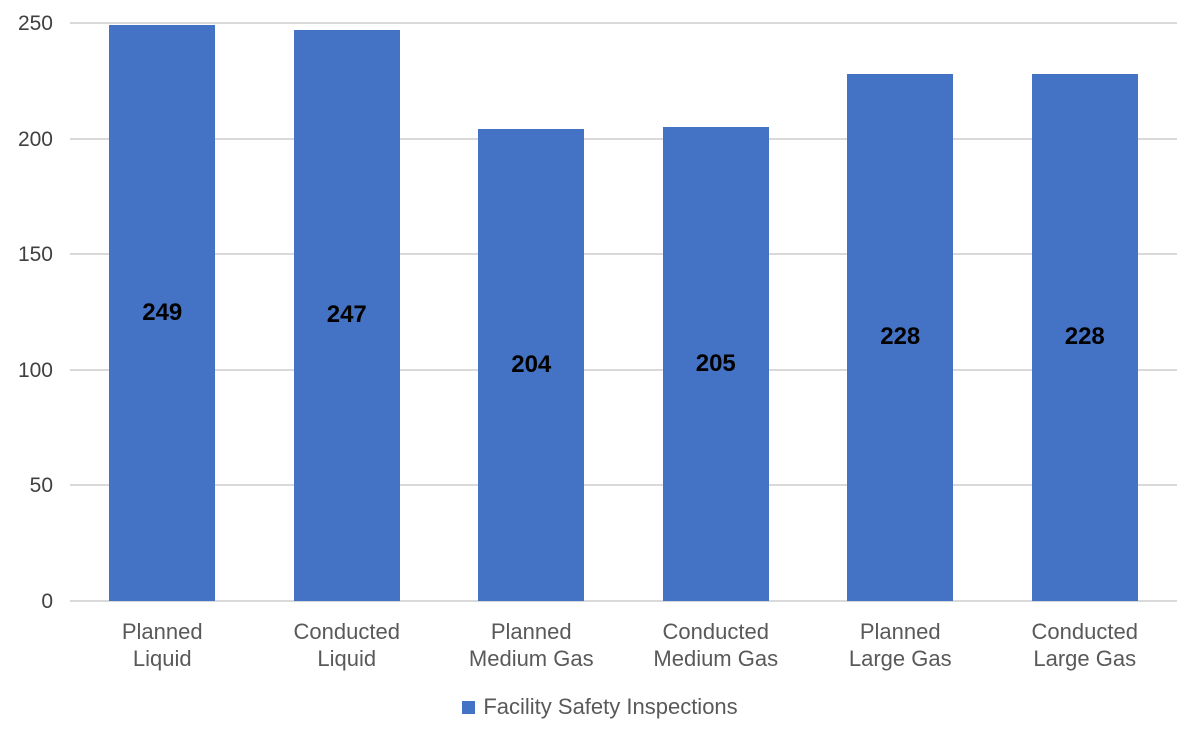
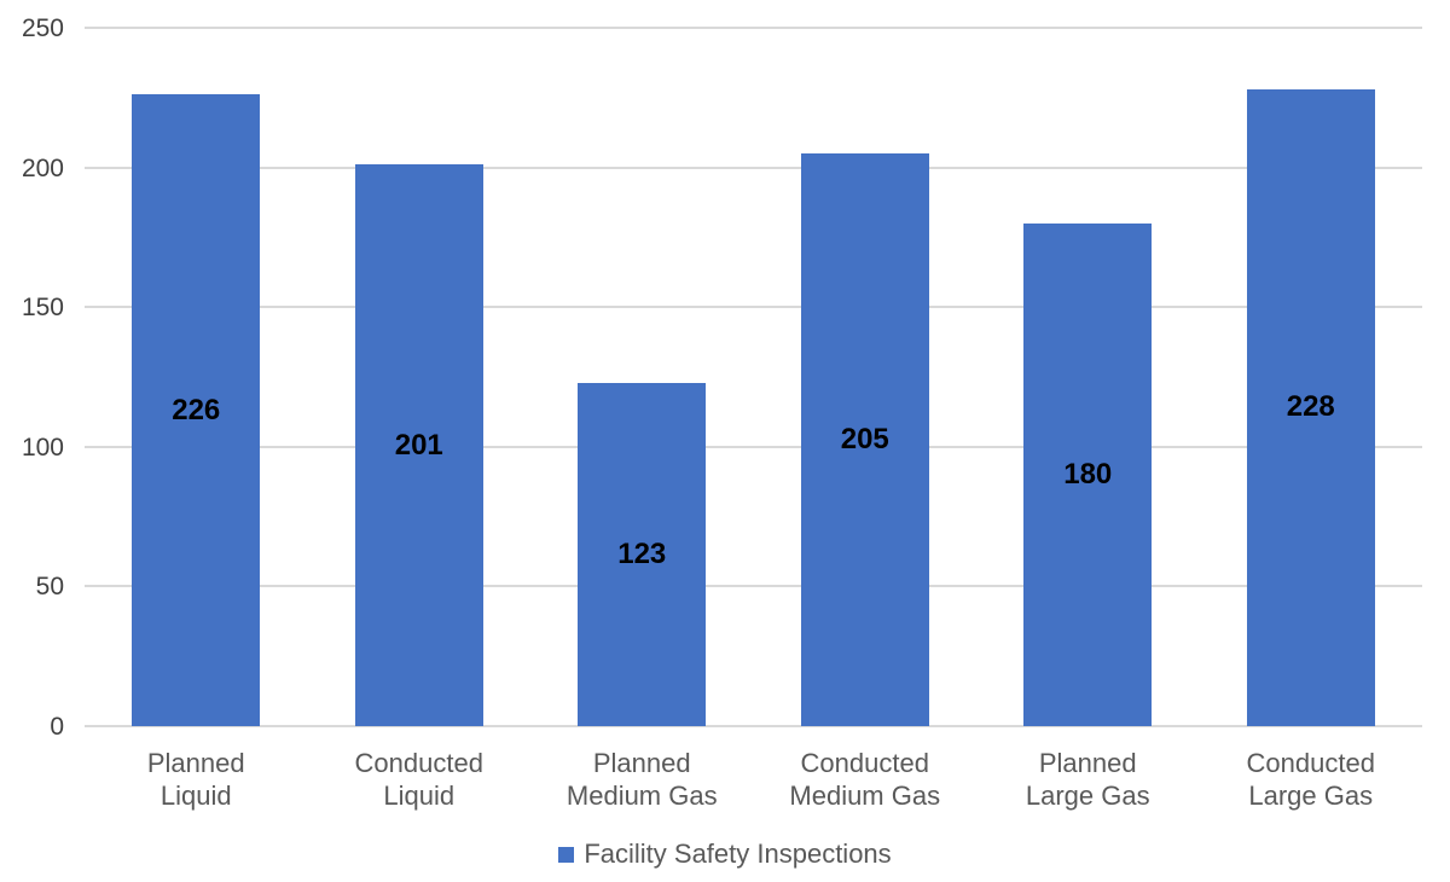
Planned Liquid: 249 -> 226
Conducted Liquid: 247 -> 201
Planned Medium Gas: 204 -> 123
Planned Large Gas: 228 -> 180
